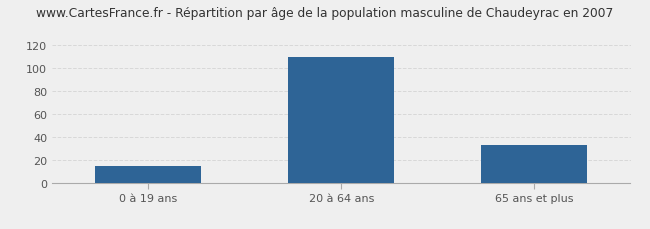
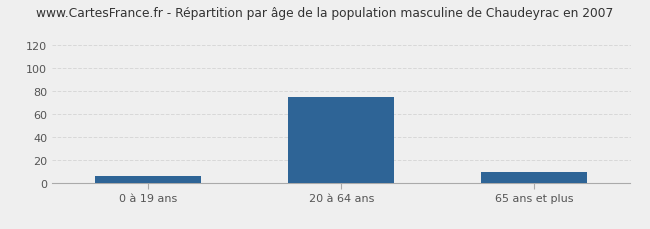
0 à 19 ans: 15 -> 6
20 à 64 ans: 110 -> 75
65 ans et plus: 33 -> 10
